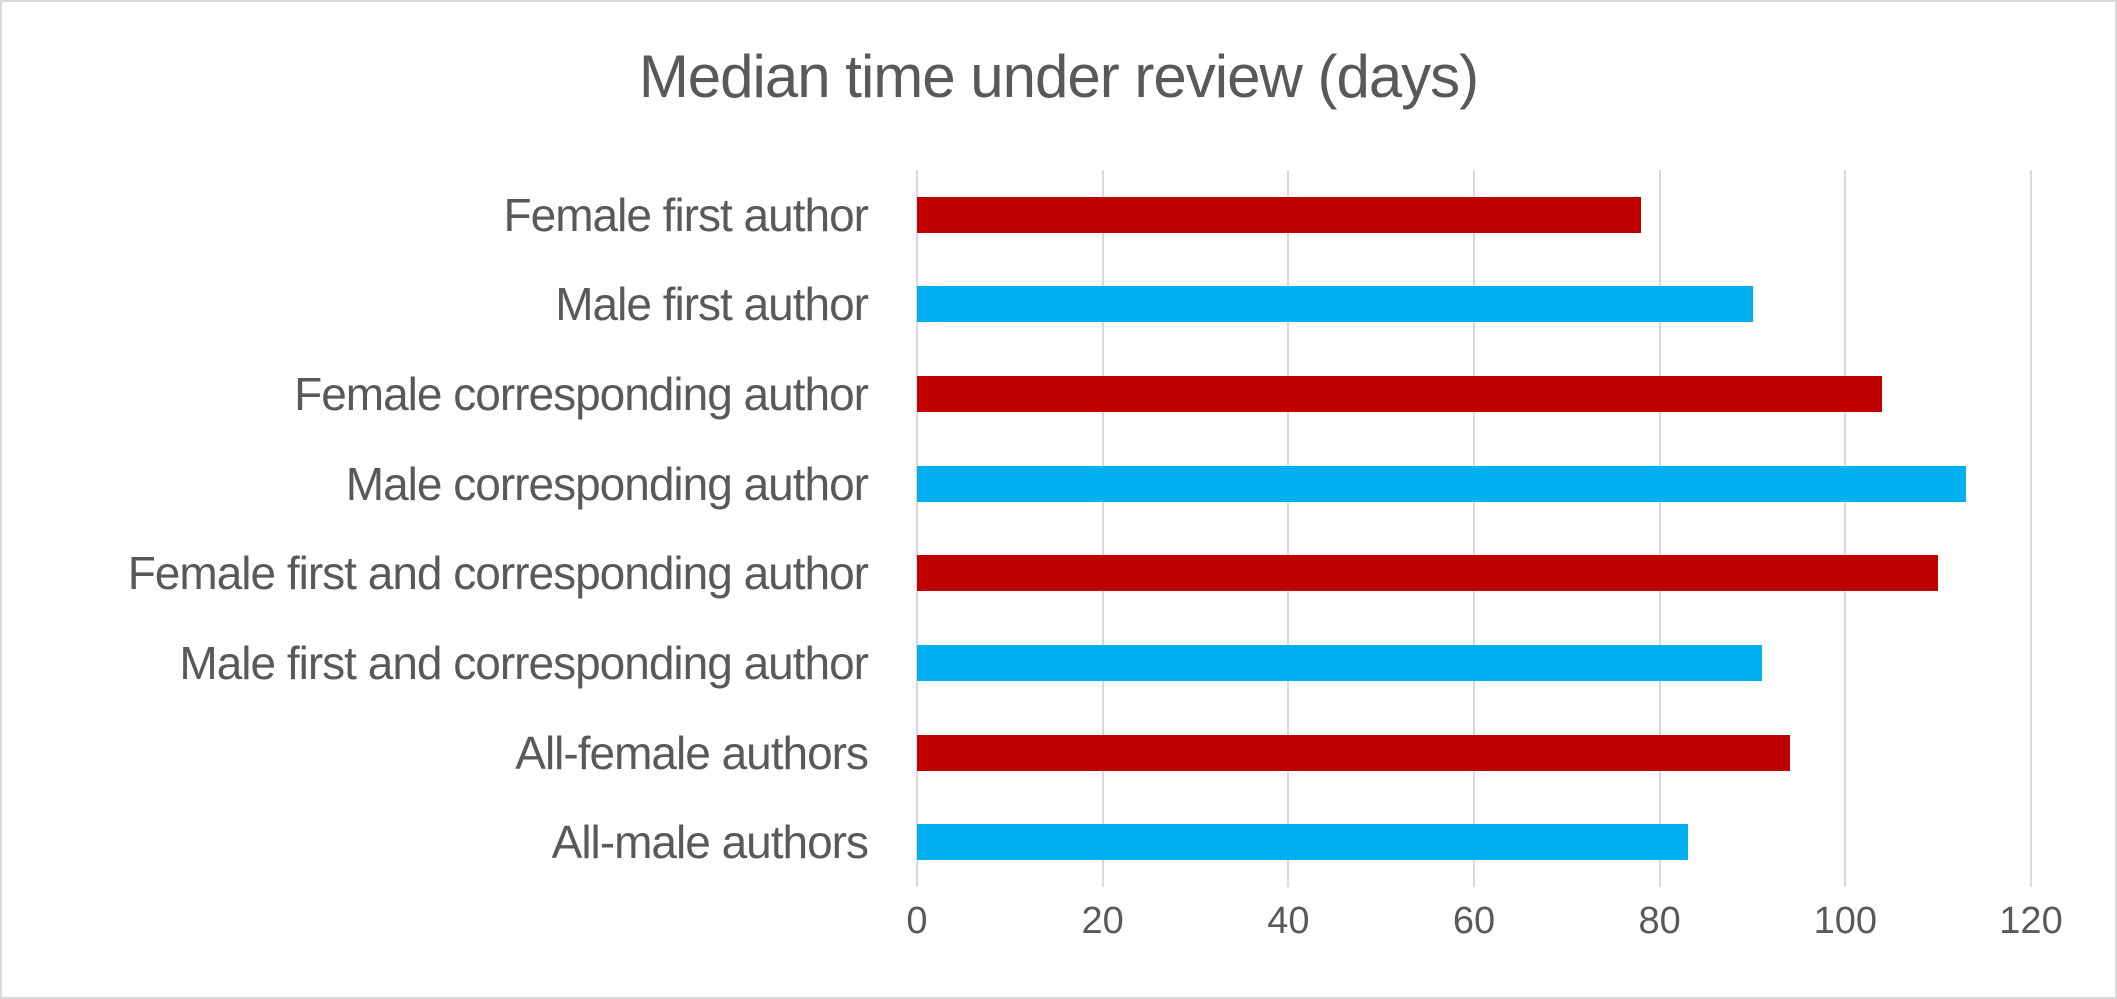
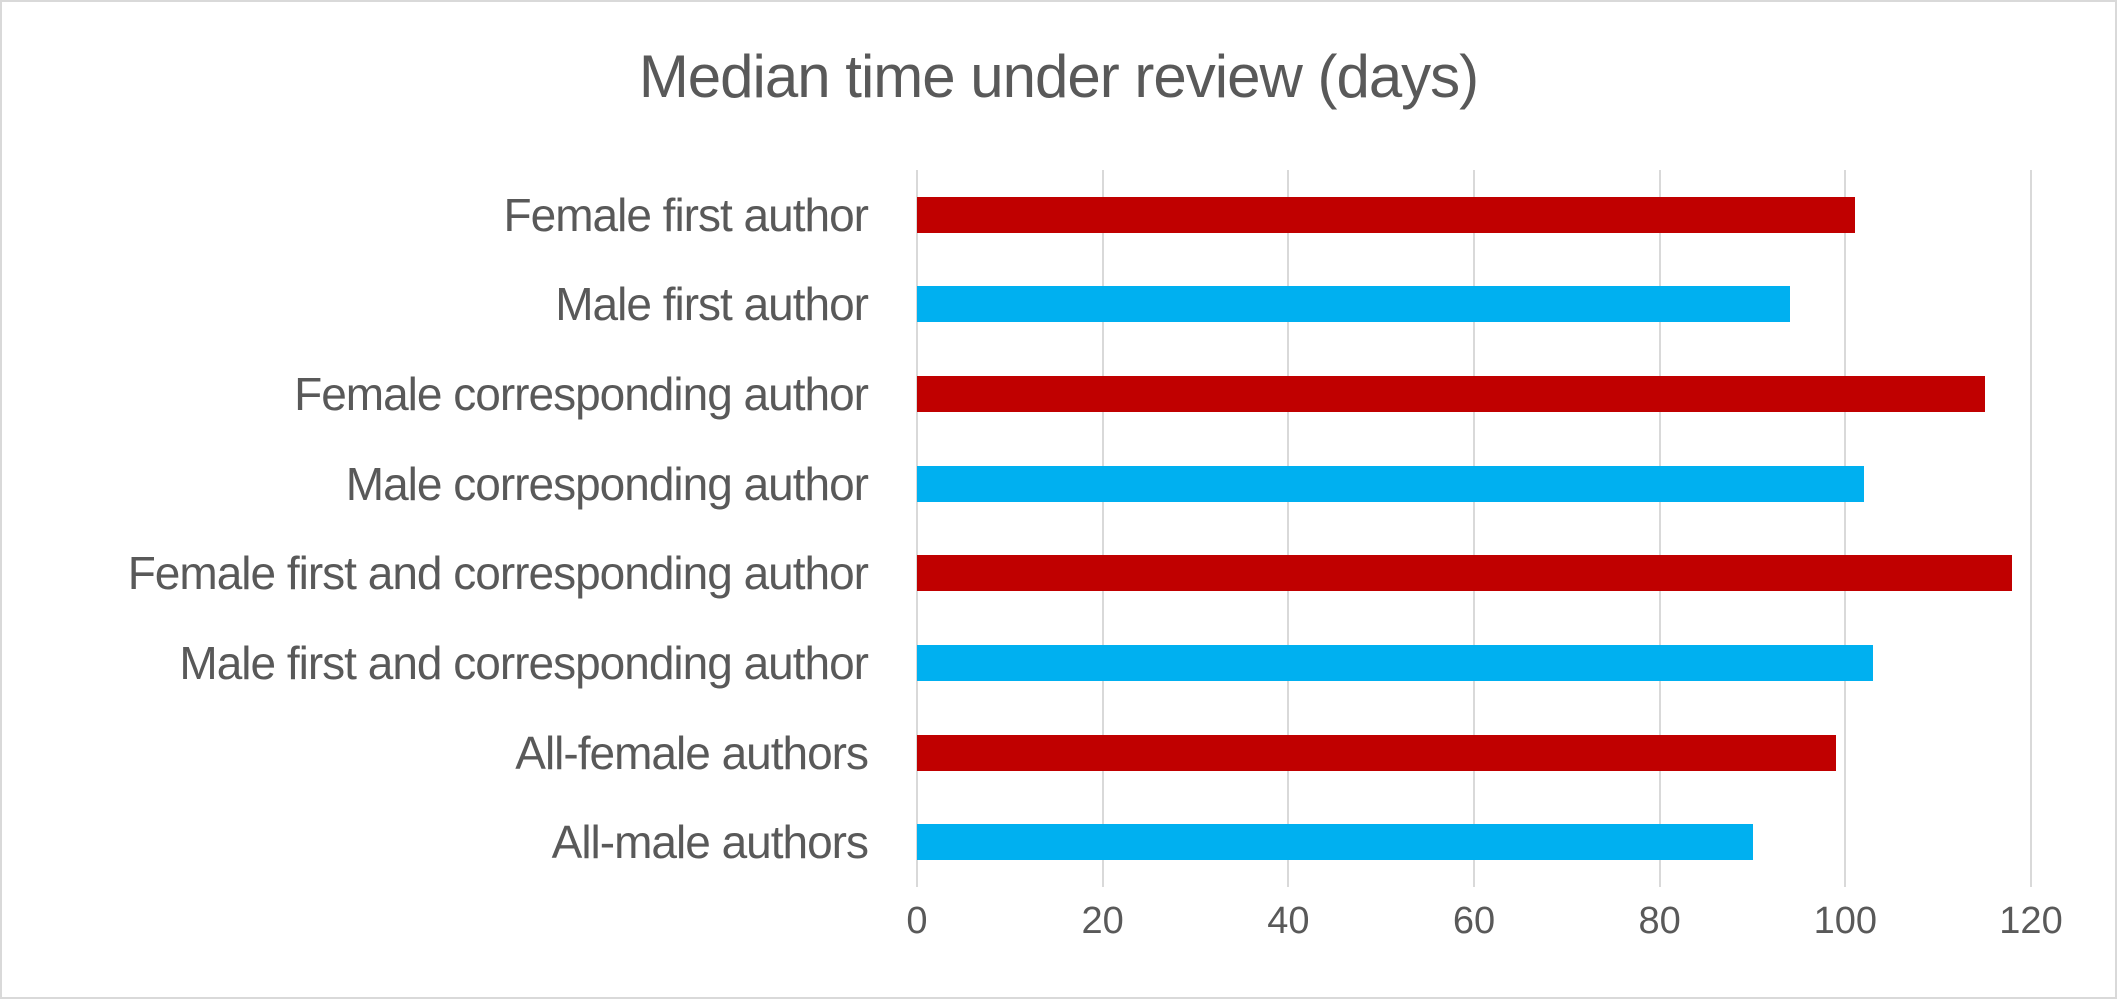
Female first author: 78 -> 101
Male first author: 90 -> 94
Female corresponding author: 104 -> 115
Male corresponding author: 113 -> 102
Female first and corresponding author: 110 -> 118
Male first and corresponding author: 91 -> 103
All-female authors: 94 -> 99
All-male authors: 83 -> 90
